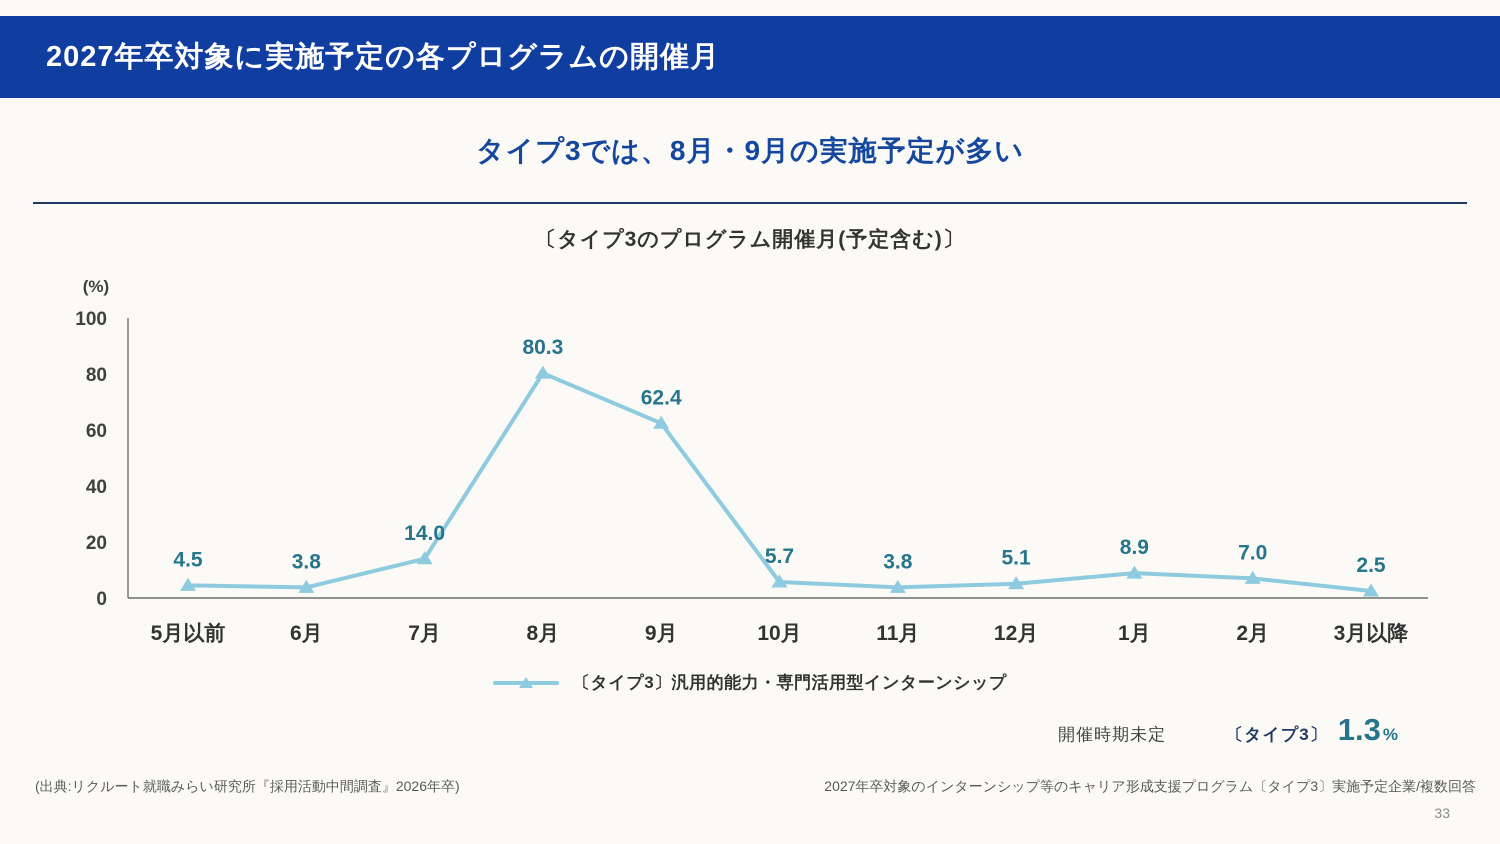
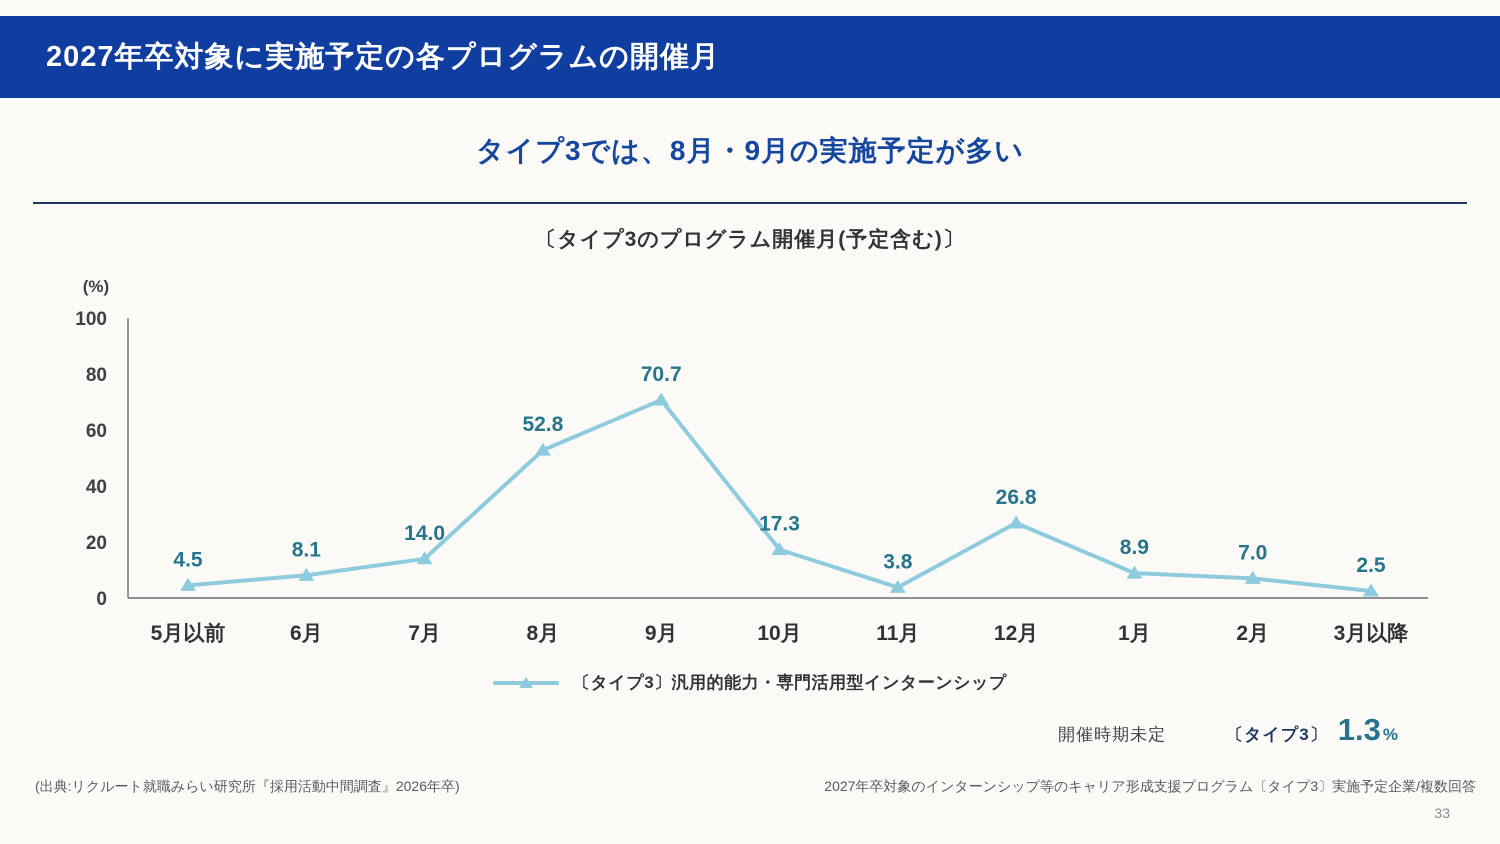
6月: 3.8 -> 8.1
8月: 80.3 -> 52.8
9月: 62.4 -> 70.7
10月: 5.7 -> 17.3
12月: 5.1 -> 26.8
